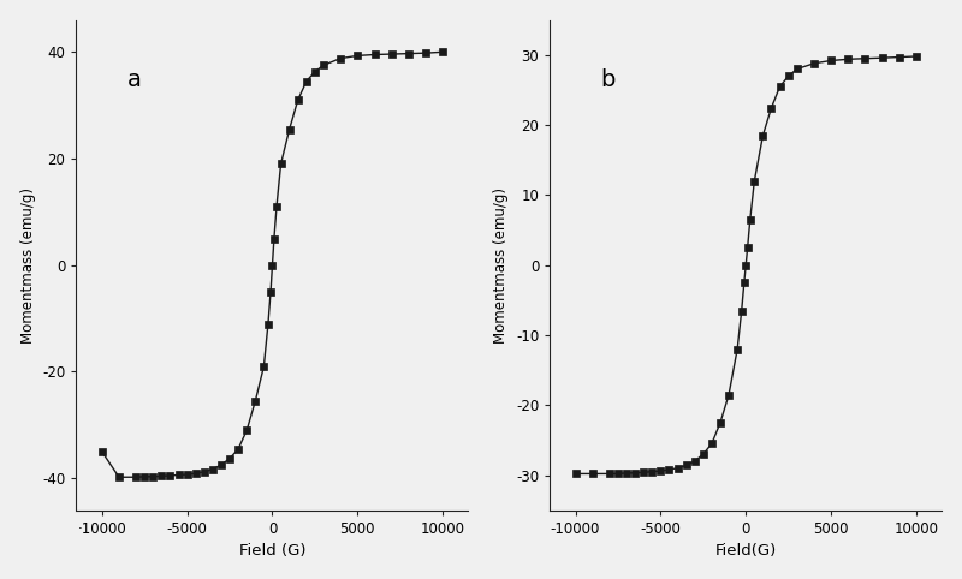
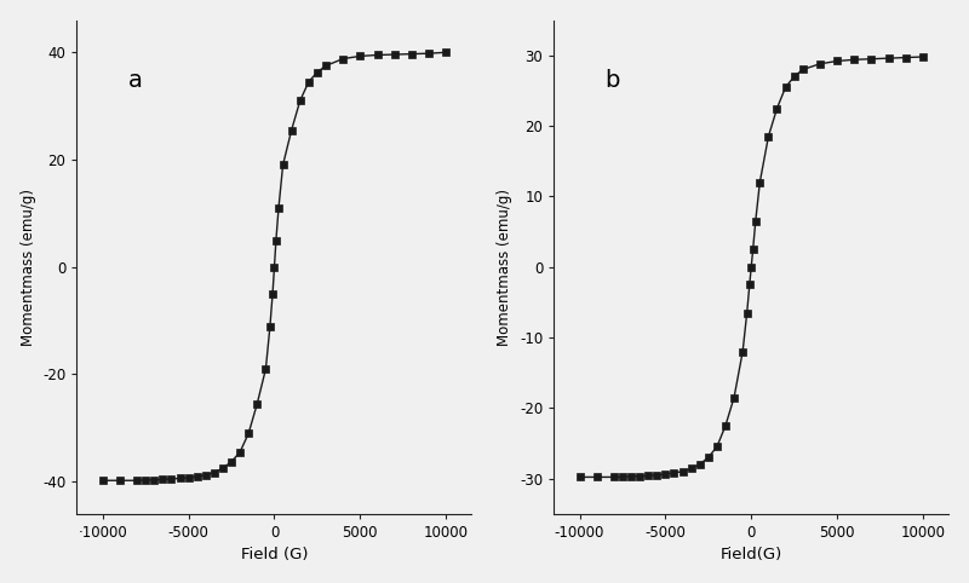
·10000: -35.0 -> -39.8
